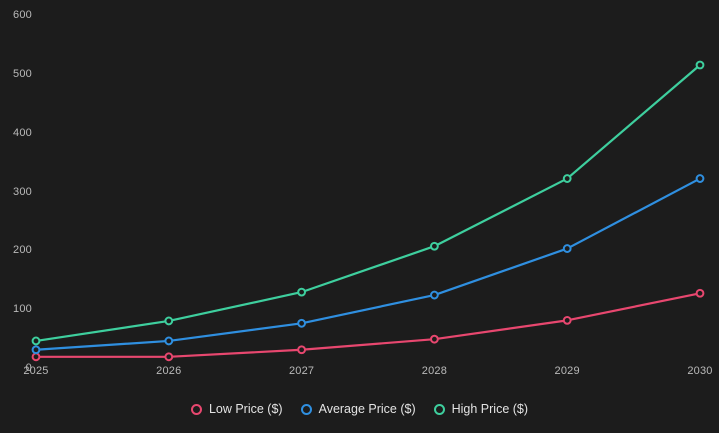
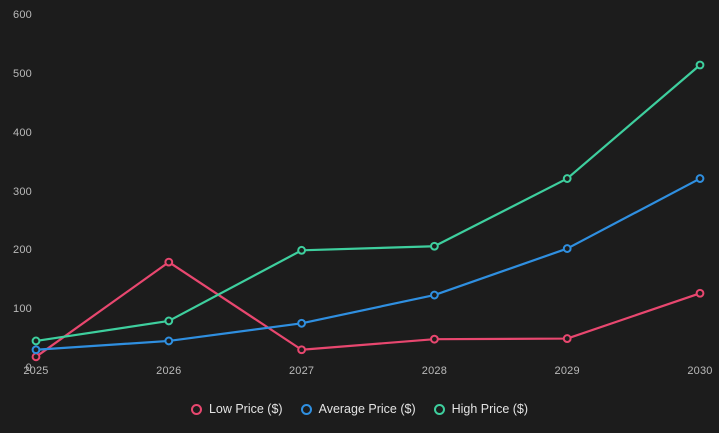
Low Price ($)/2026: 20 -> 180
High Price ($)/2027: 130 -> 200
Low Price ($)/2029: 80 -> 50
